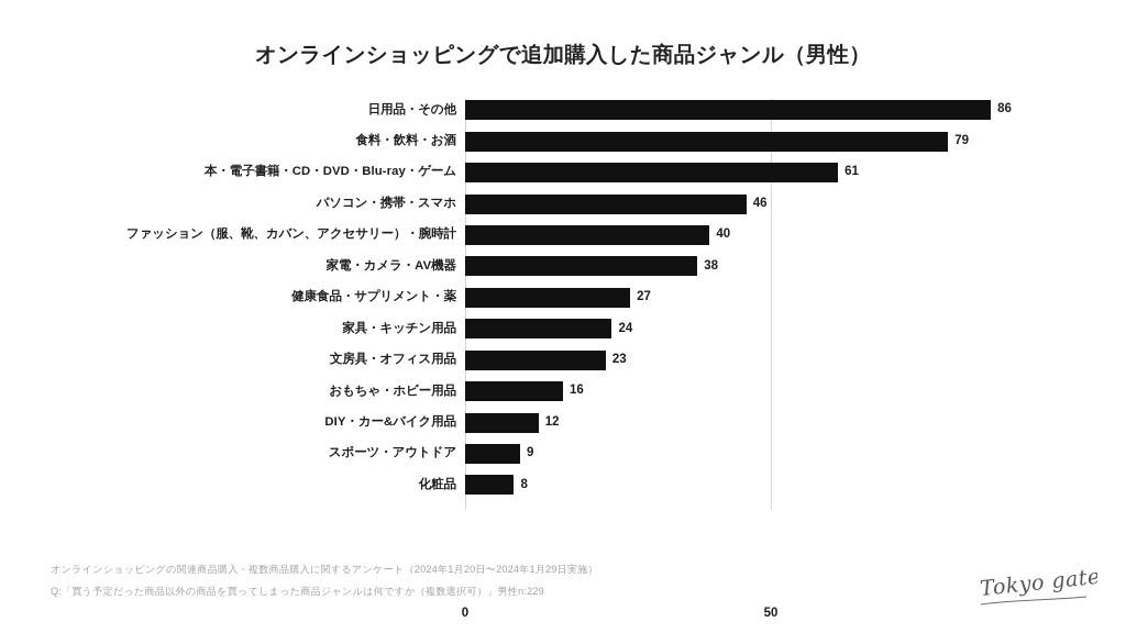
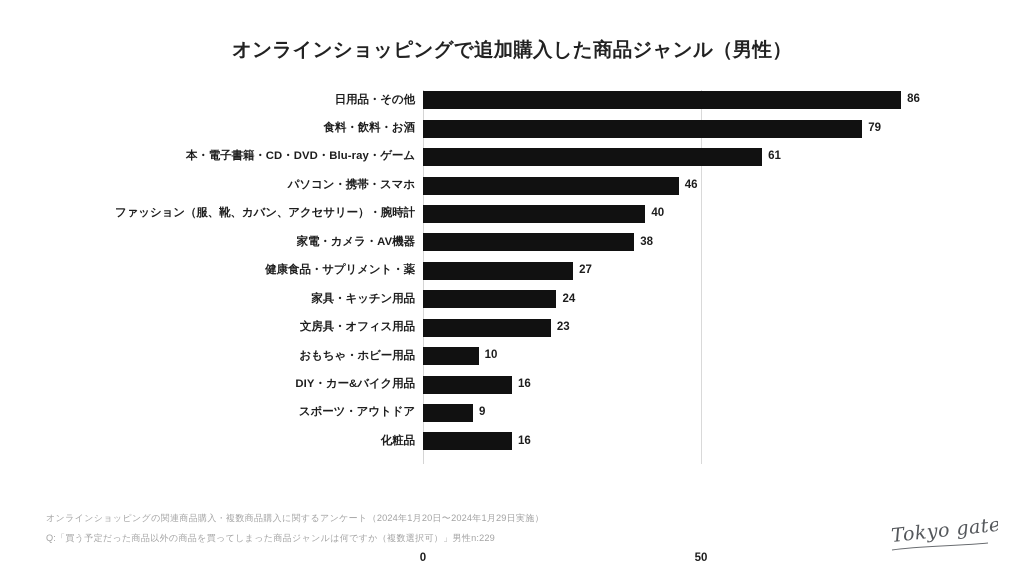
おもちゃ・ホビー用品: 16 -> 10
DIY・カー&バイク用品: 12 -> 16
化粧品: 8 -> 16
